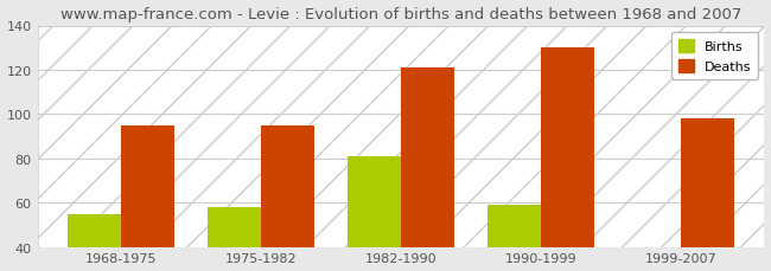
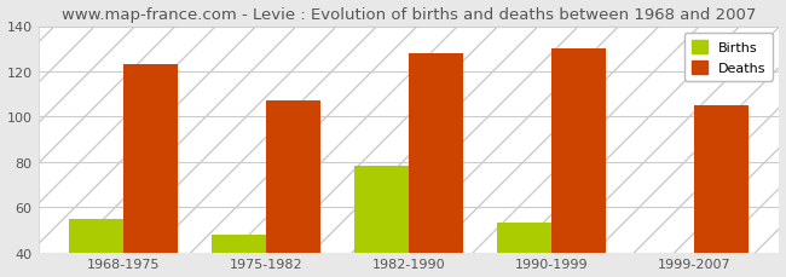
Deaths/1968-1975: 95 -> 123
Births/1975-1982: 58 -> 48
Deaths/1975-1982: 95 -> 107
Births/1982-1990: 81 -> 78
Deaths/1982-1990: 121 -> 128
Births/1990-1999: 59 -> 53
Deaths/1999-2007: 98 -> 105
